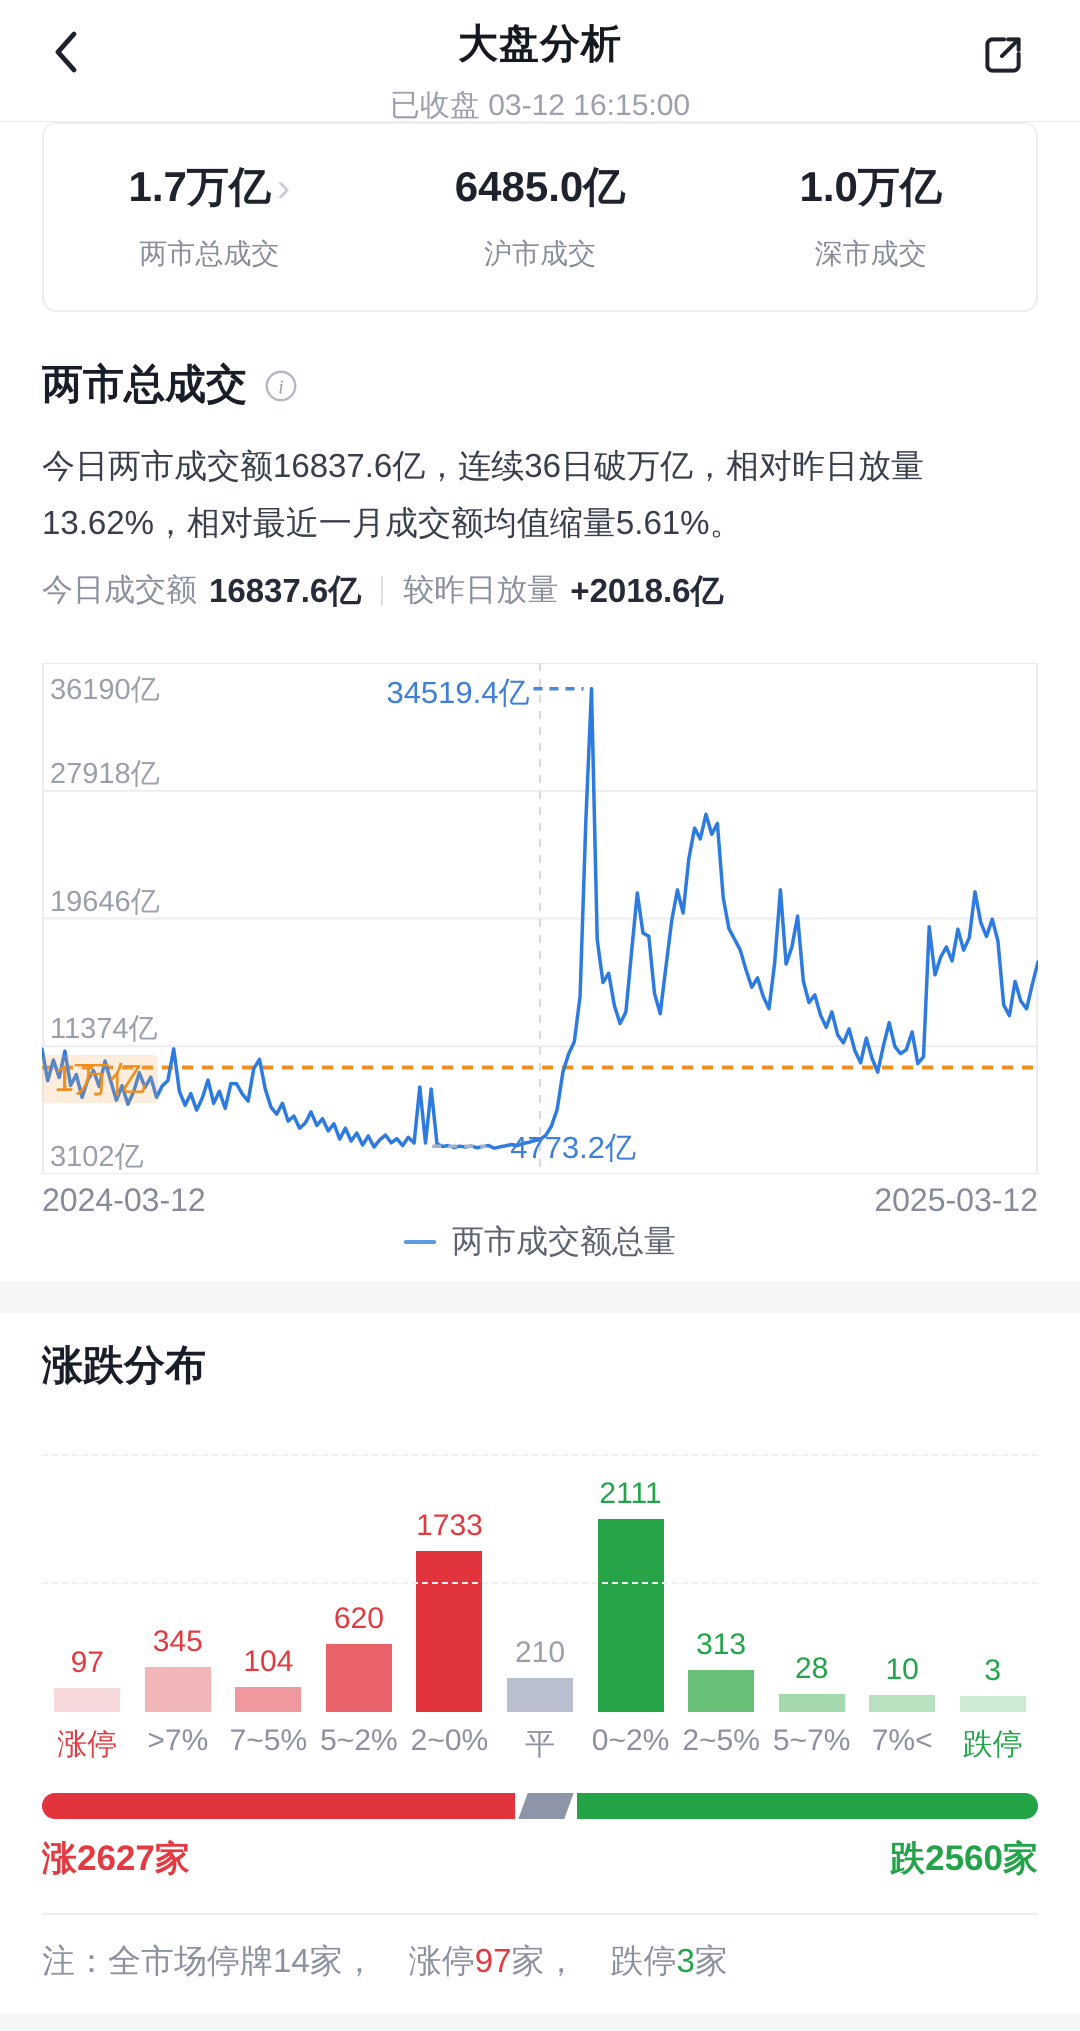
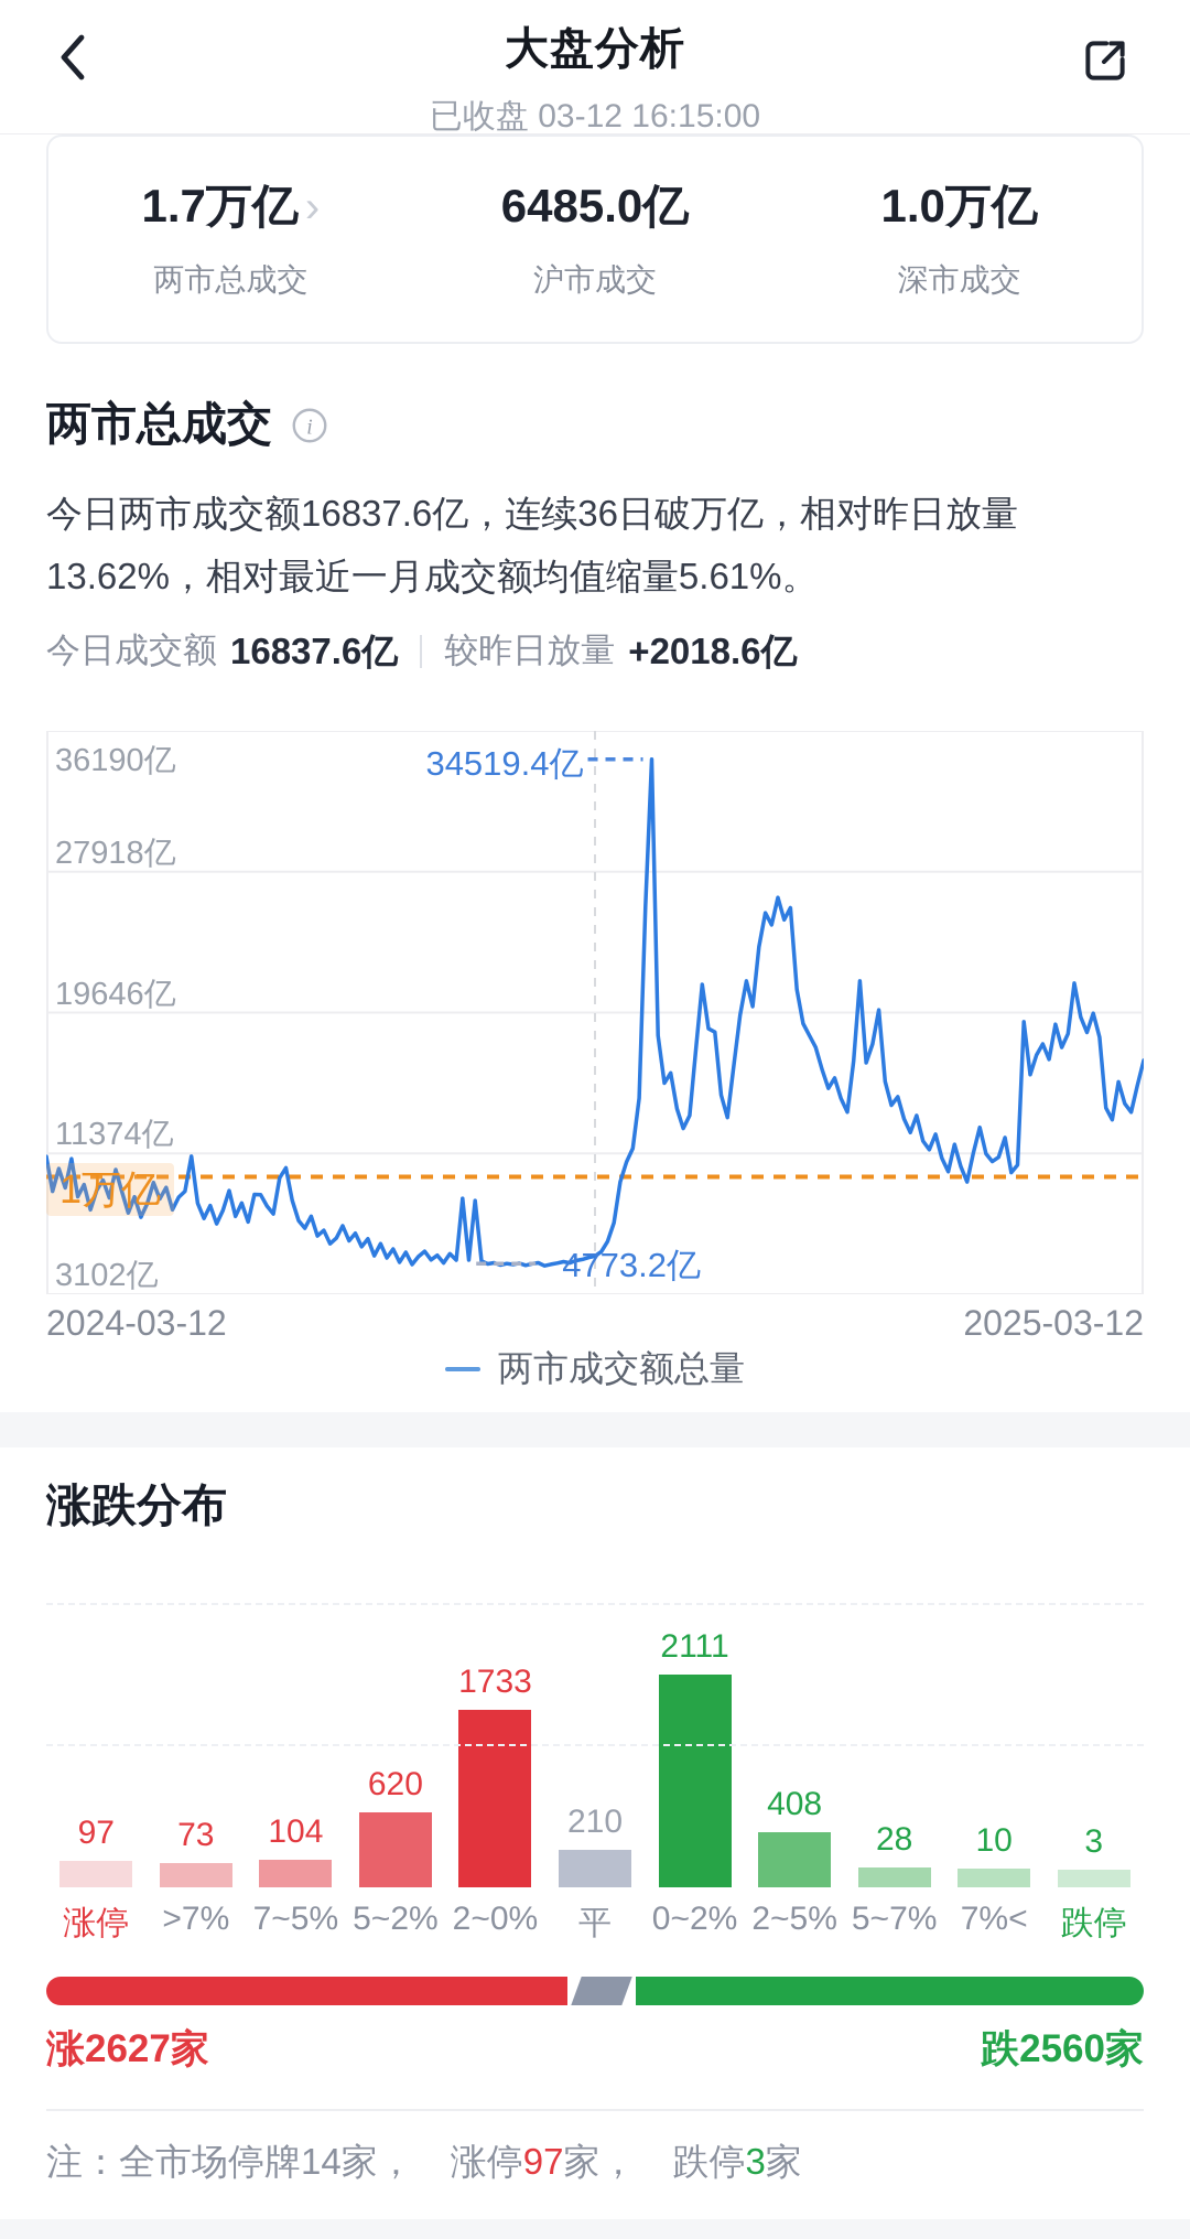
涨跌分布/>7%: 345 -> 73
涨跌分布/2~5%: 313 -> 408
